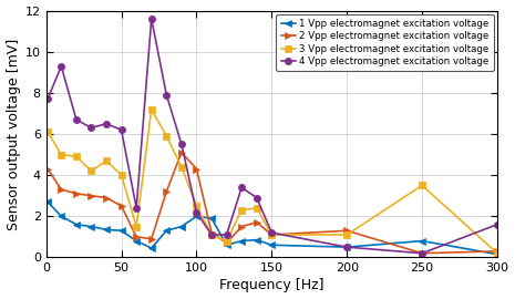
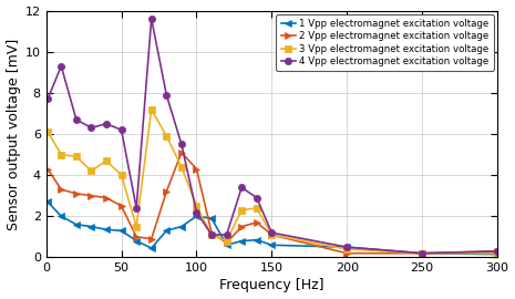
2 Vpp electromagnet excitation voltage/200: 1.3 -> 0.2
3 Vpp electromagnet excitation voltage/200: 1.1 -> 0.4
1 Vpp electromagnet excitation voltage/250: 0.8 -> 0.2
3 Vpp electromagnet excitation voltage/250: 3.5 -> 0.2
4 Vpp electromagnet excitation voltage/300: 1.6 -> 0.3
